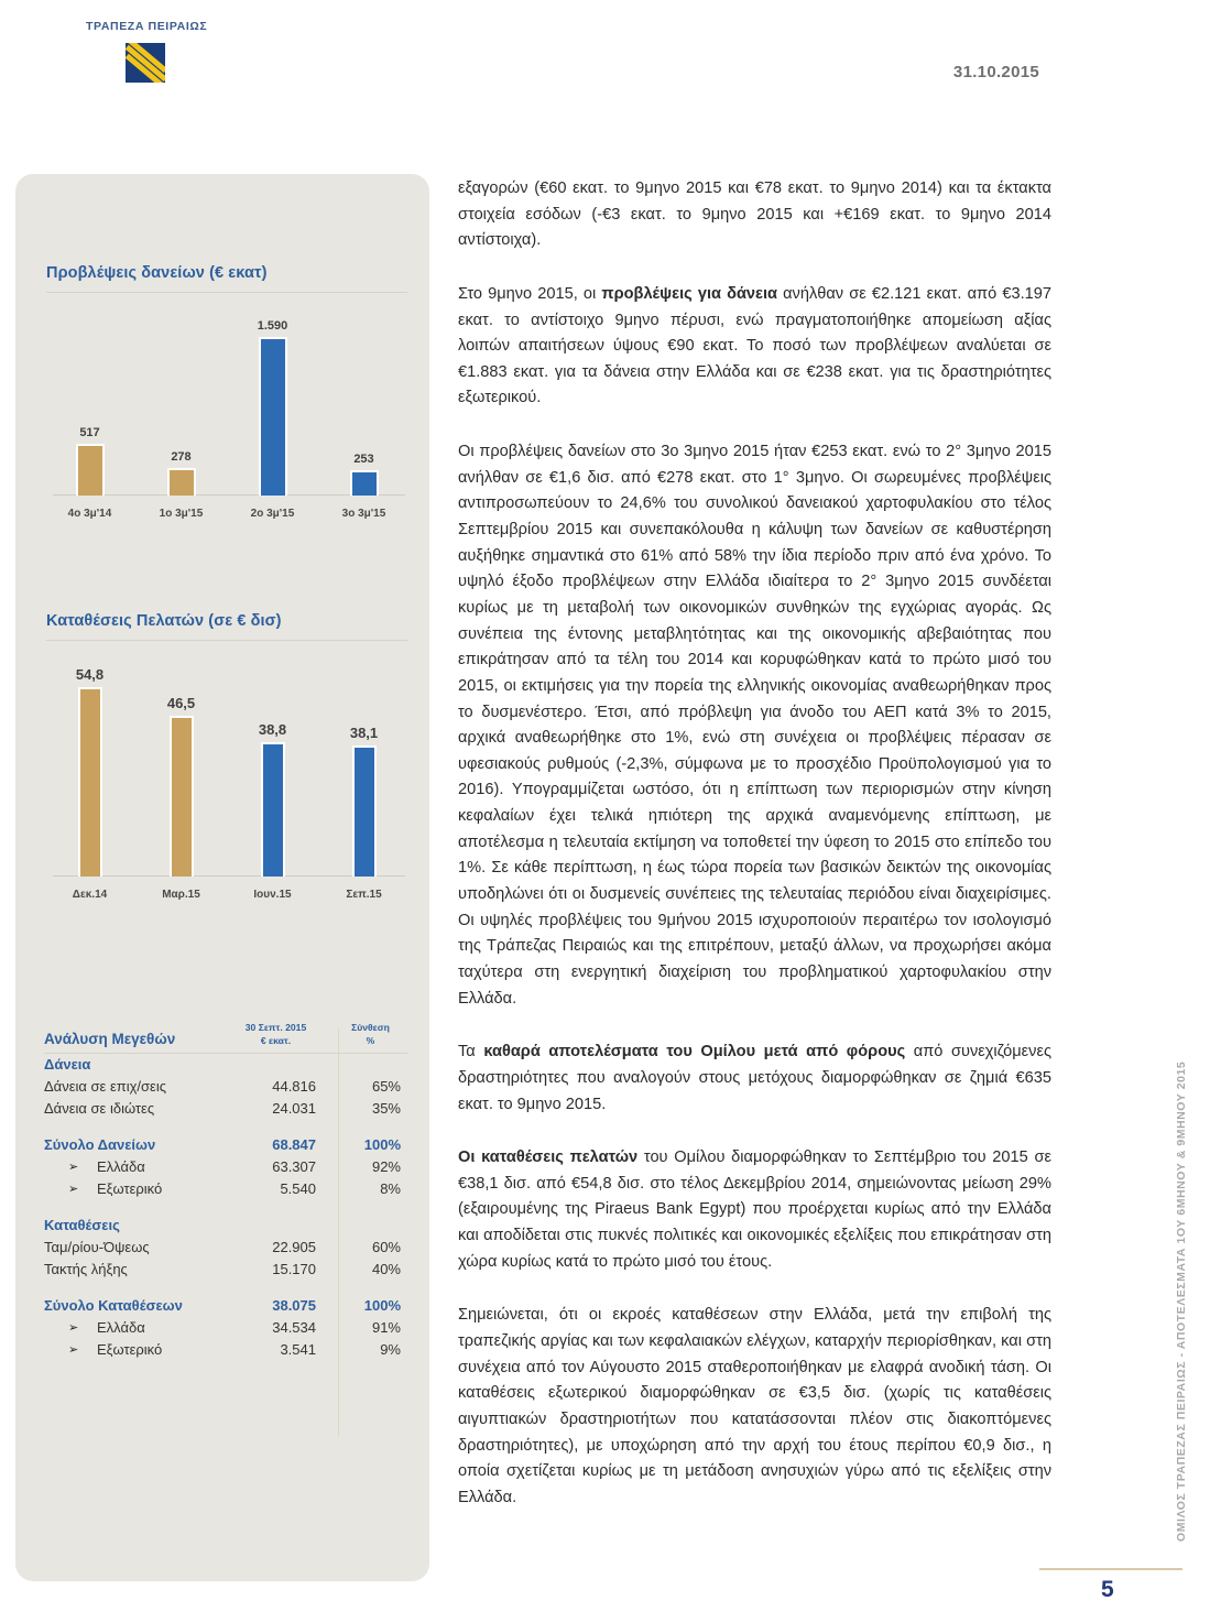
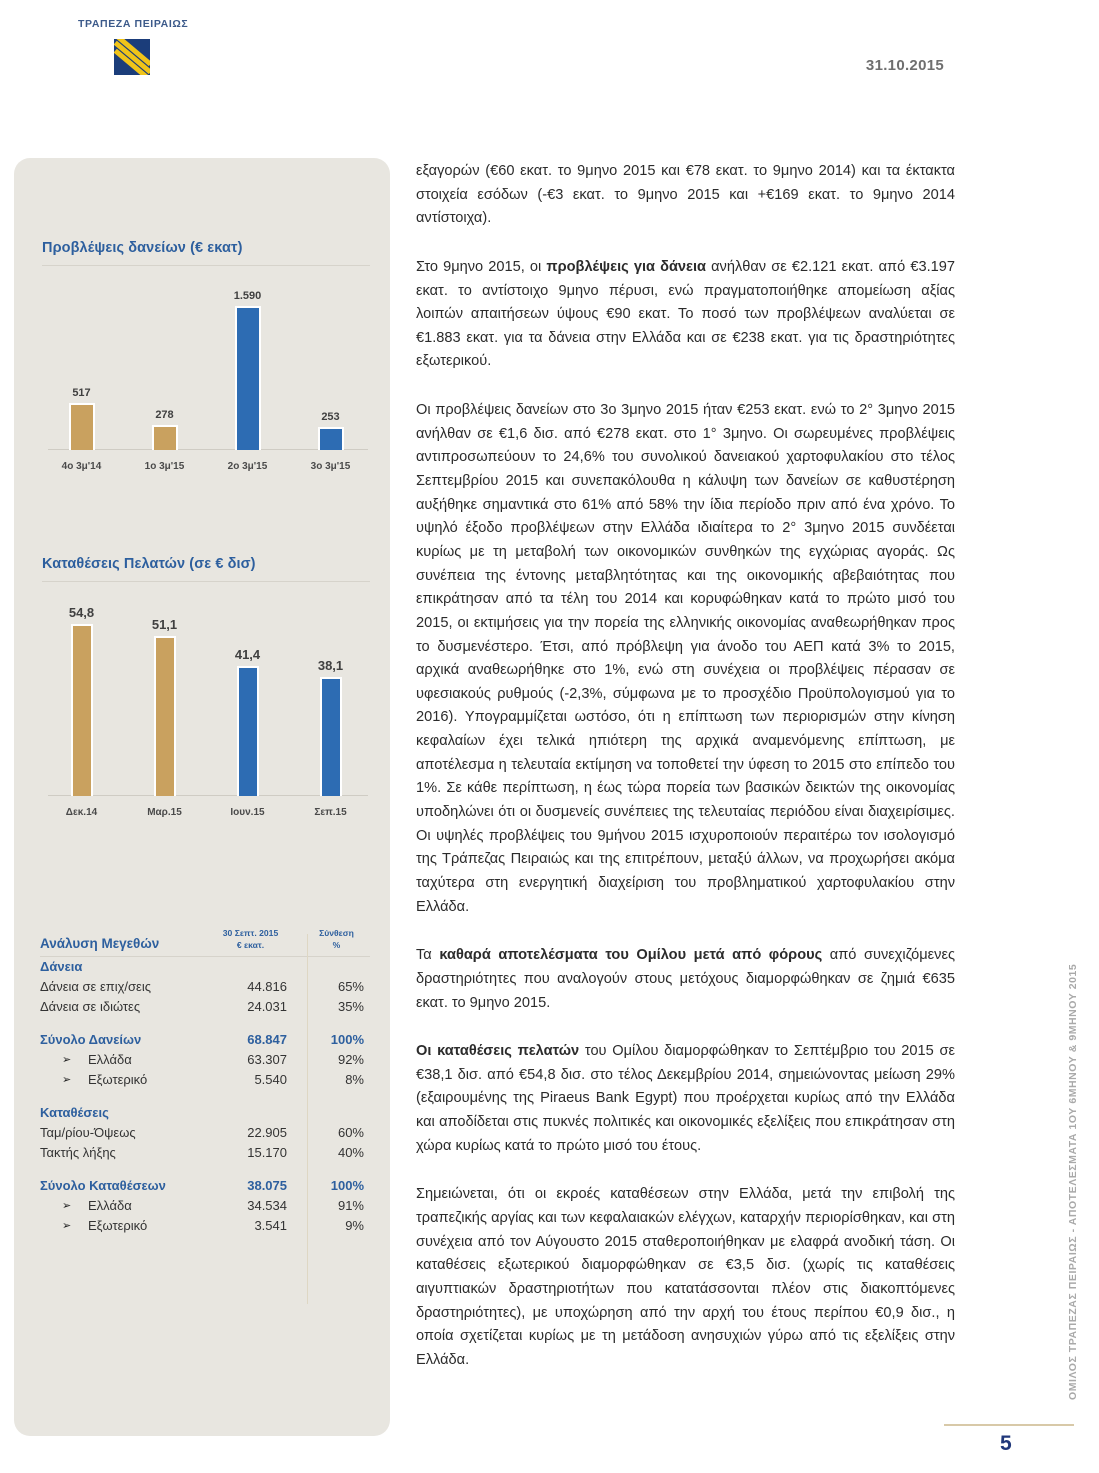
Καταθέσεις Πελατών (σε € δισ)/Μαρ.15: 46,5 -> 51,1
Καταθέσεις Πελατών (σε € δισ)/Ιουν.15: 38,8 -> 41,4
